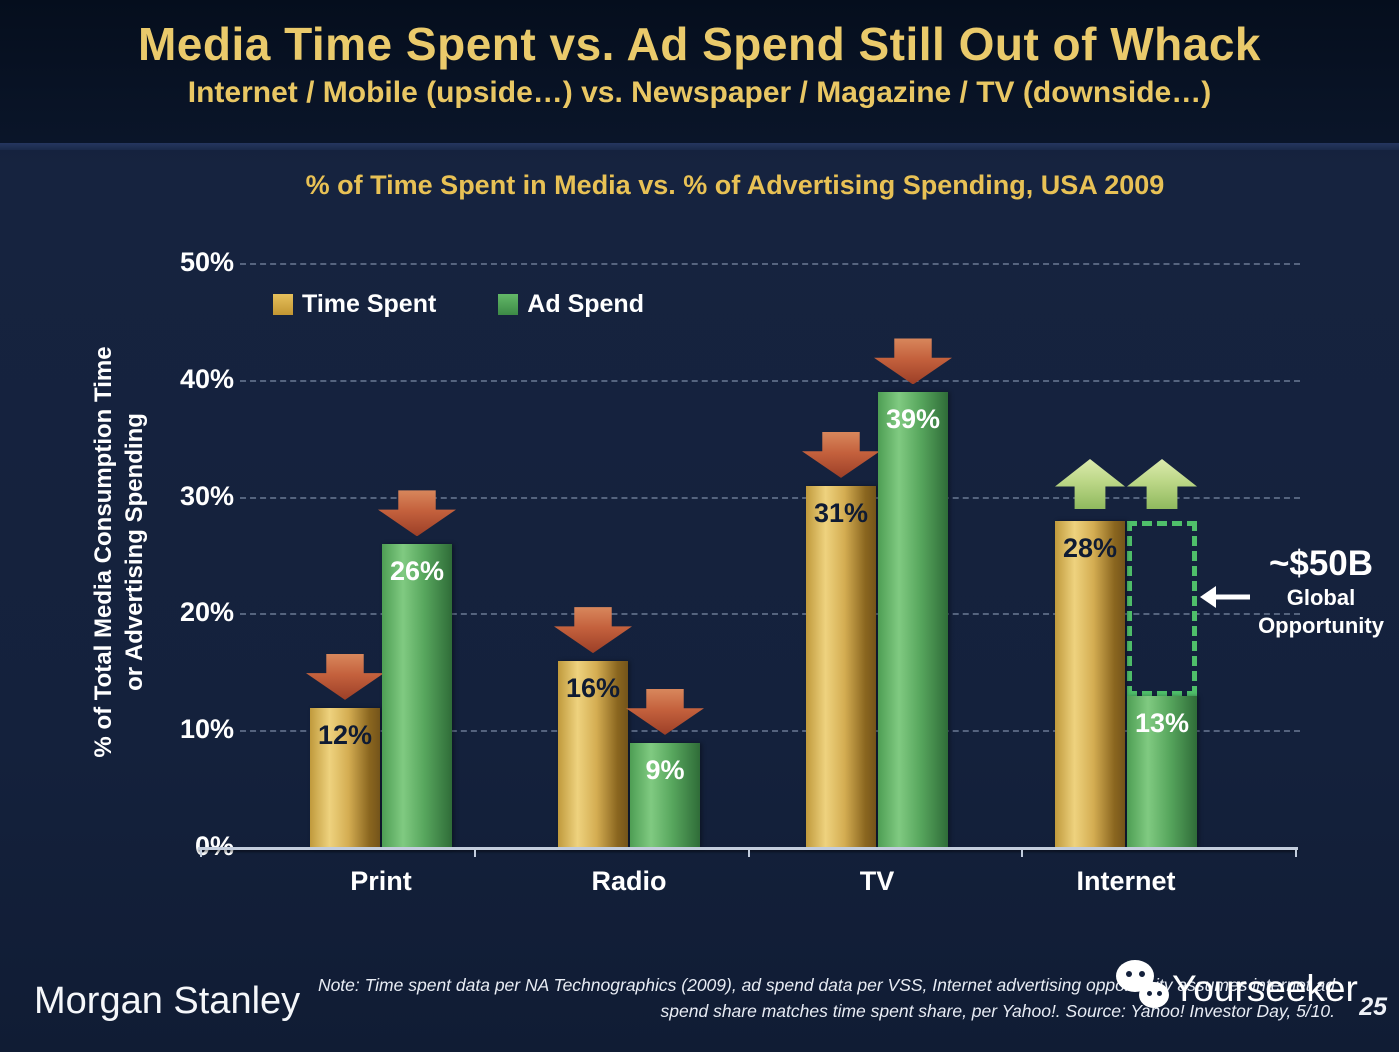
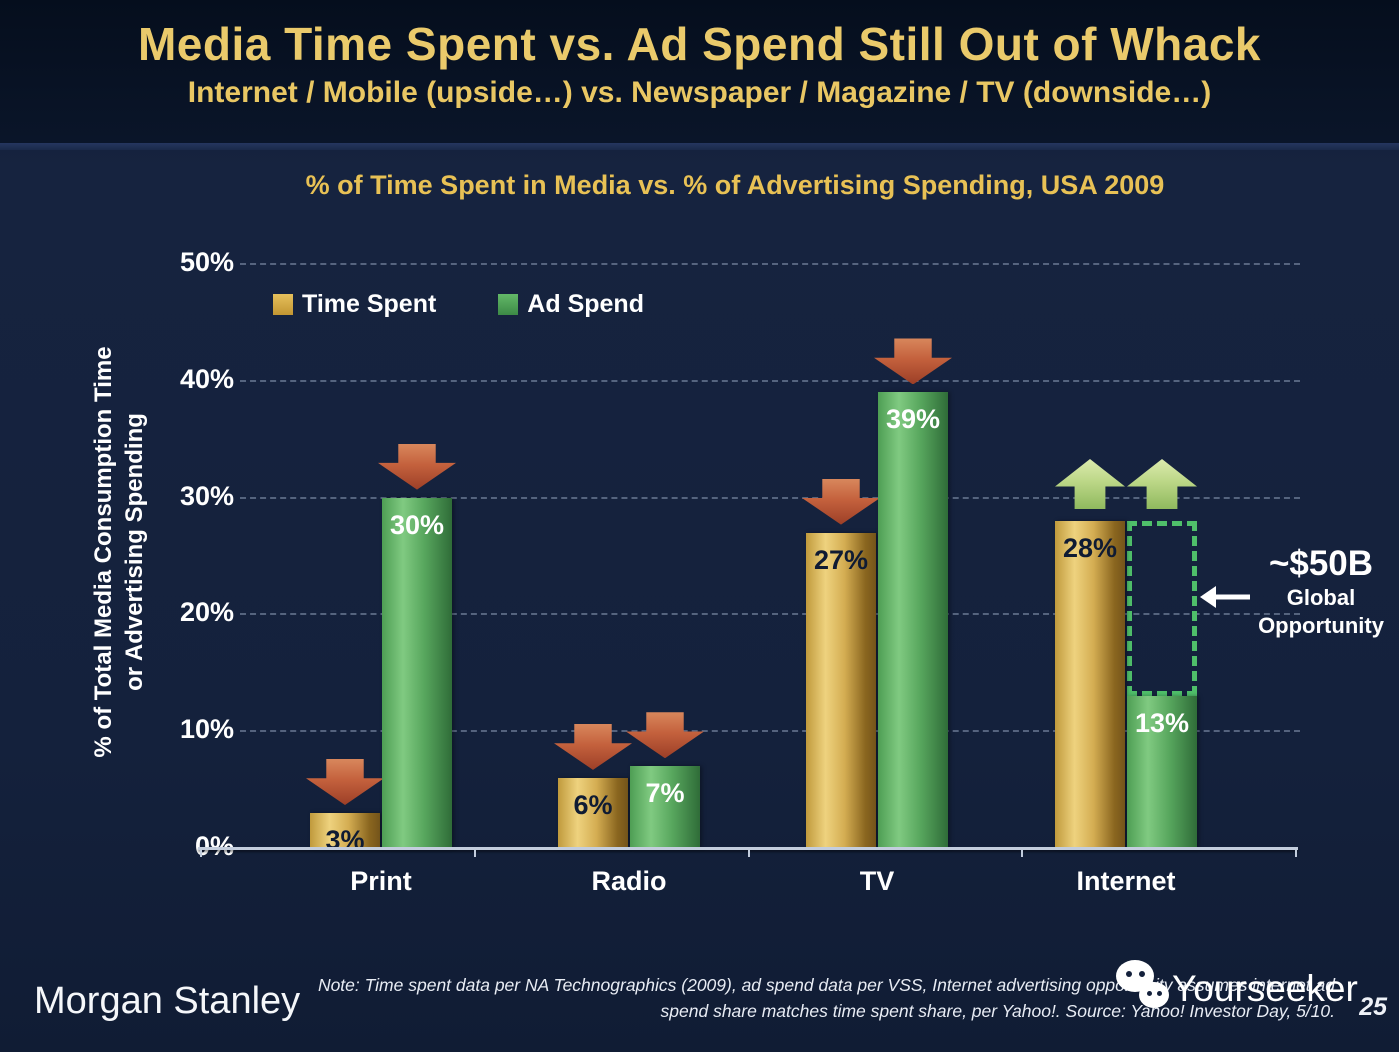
Time Spent/Print: 12% -> 3%
Ad Spend/Print: 26% -> 30%
Time Spent/Radio: 16% -> 6%
Ad Spend/Radio: 9% -> 7%
Time Spent/TV: 31% -> 27%
